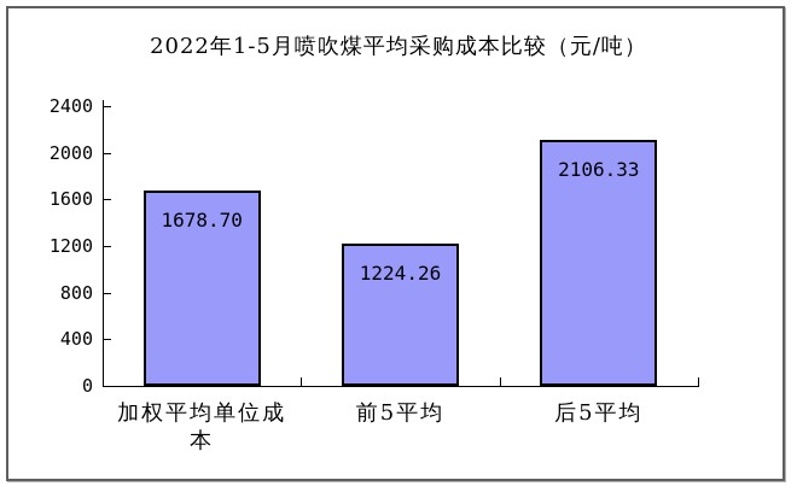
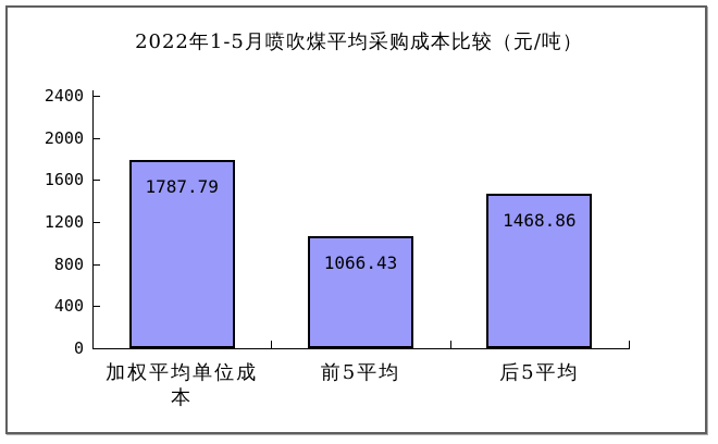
加权平均单位成本: 1678.70 -> 1787.79
前5平均: 1224.26 -> 1066.43
后5平均: 2106.33 -> 1468.86
